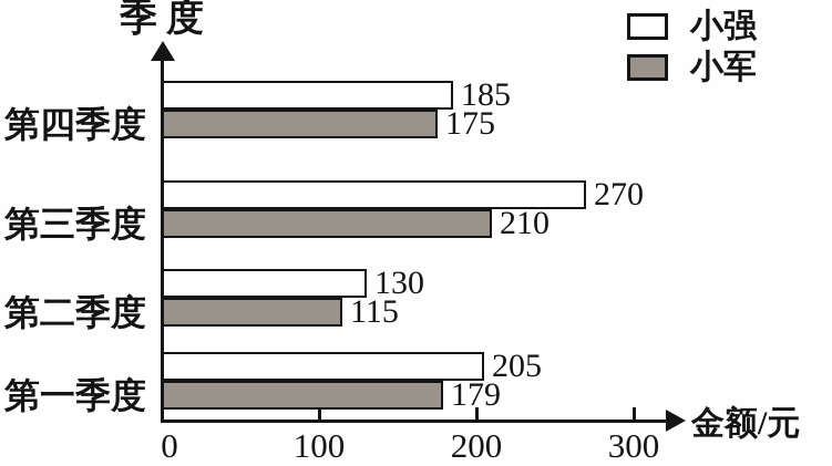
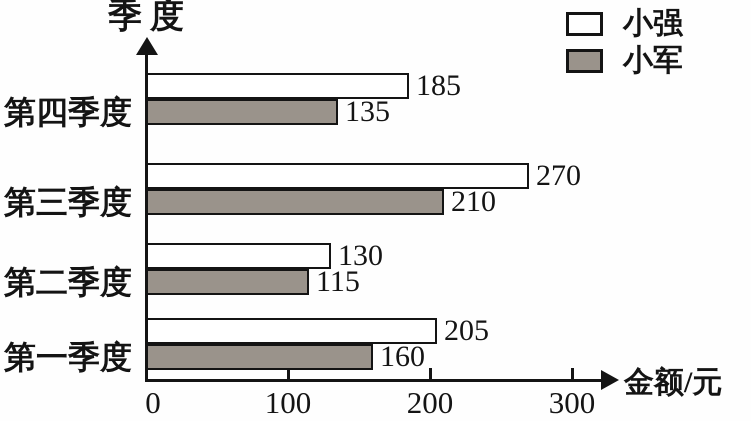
小军/第一季度: 179 -> 160
小军/第四季度: 175 -> 135
